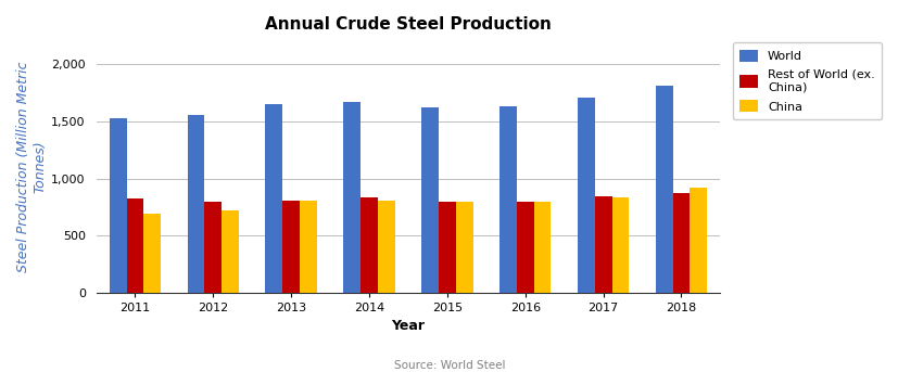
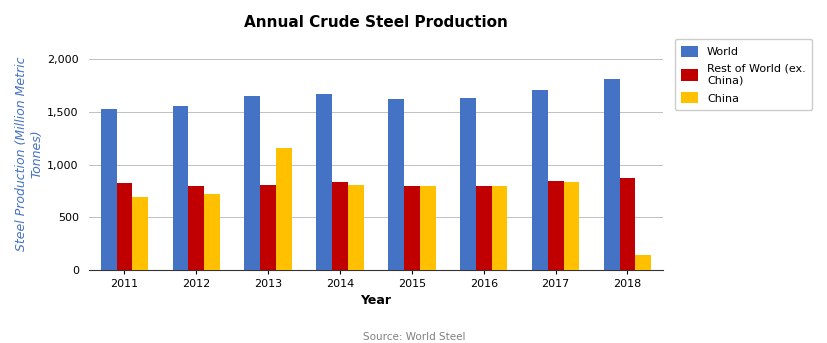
China/2013: 810 -> 1,160
China/2018: 920 -> 140
